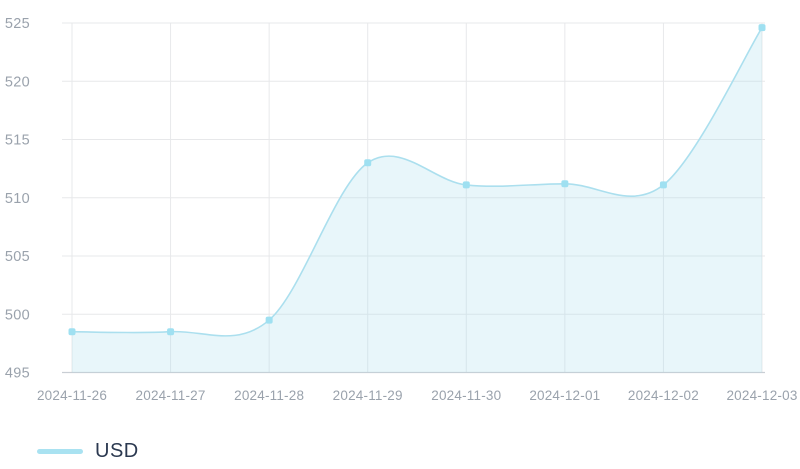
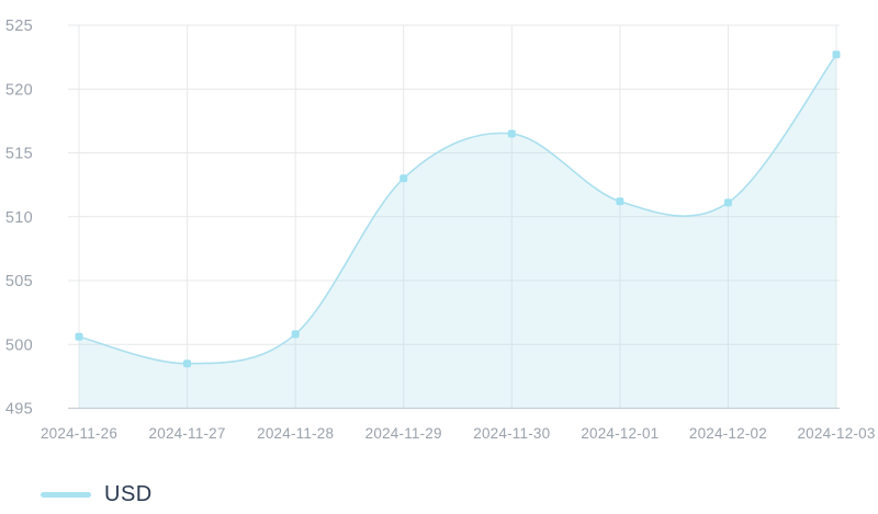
2024-11-26: 498.5 -> 500.6
2024-11-28: 499.5 -> 500.8
2024-11-30: 511.1 -> 516.5
2024-12-03: 524.6 -> 522.7
